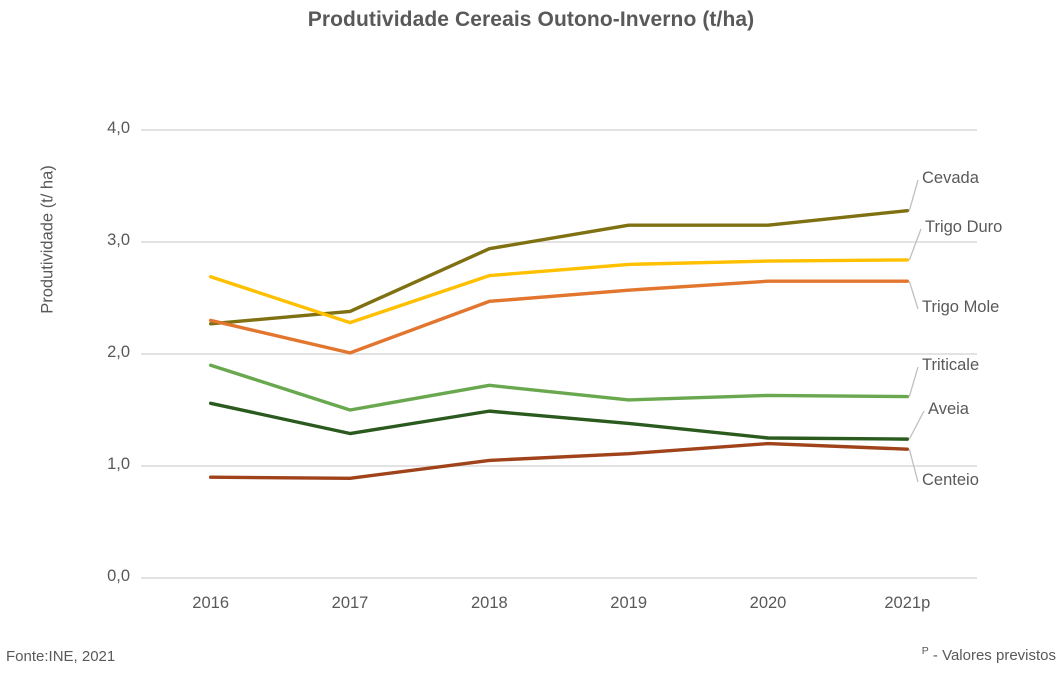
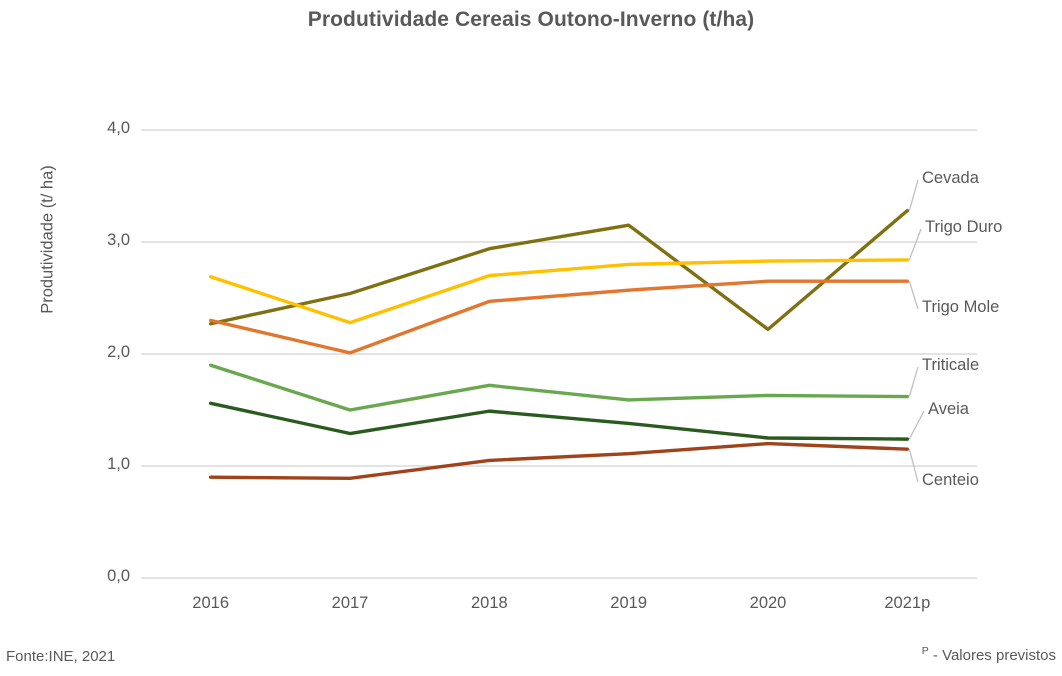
Cevada/2017: 2,38 -> 2,54
Cevada/2020: 3,15 -> 2,22
